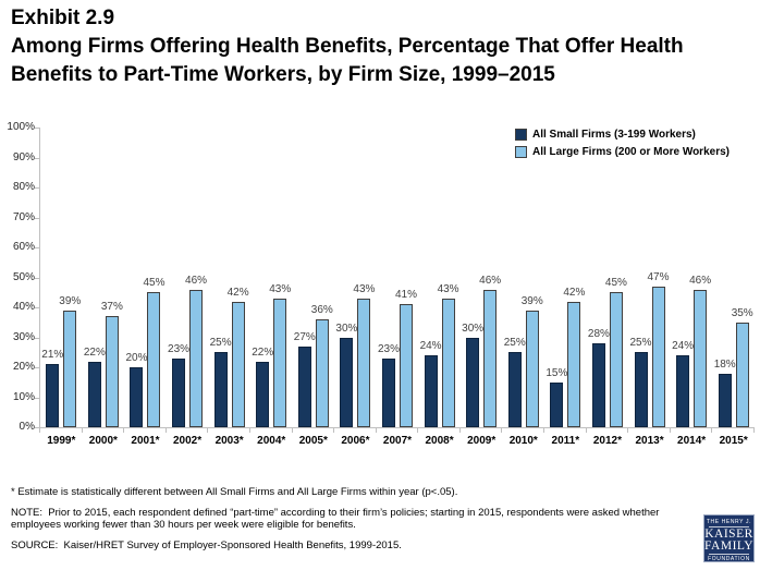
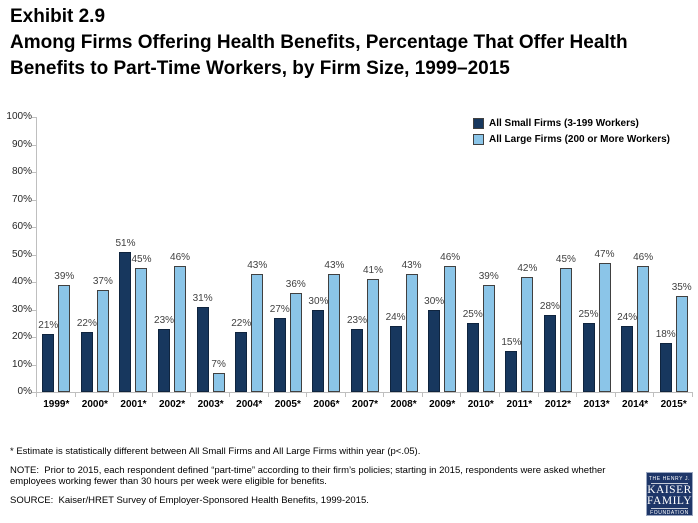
All Small Firms (3-199 Workers)/2001*: 20% -> 51%
All Small Firms (3-199 Workers)/2003*: 25% -> 31%
All Large Firms (200 or More Workers)/2003*: 42% -> 7%
